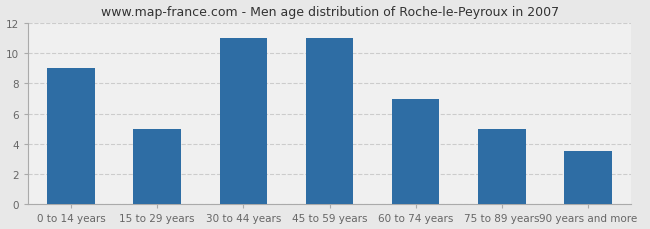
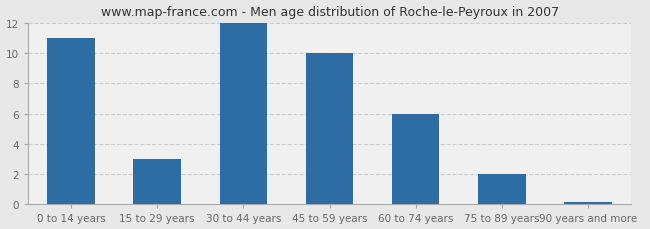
0 to 14 years: 9.0 -> 11.0
15 to 29 years: 5.0 -> 3.0
30 to 44 years: 11.0 -> 12.0
45 to 59 years: 11.0 -> 10.0
60 to 74 years: 7.0 -> 6.0
75 to 89 years: 5.0 -> 2.0
90 years and more: 3.5 -> 0.1
